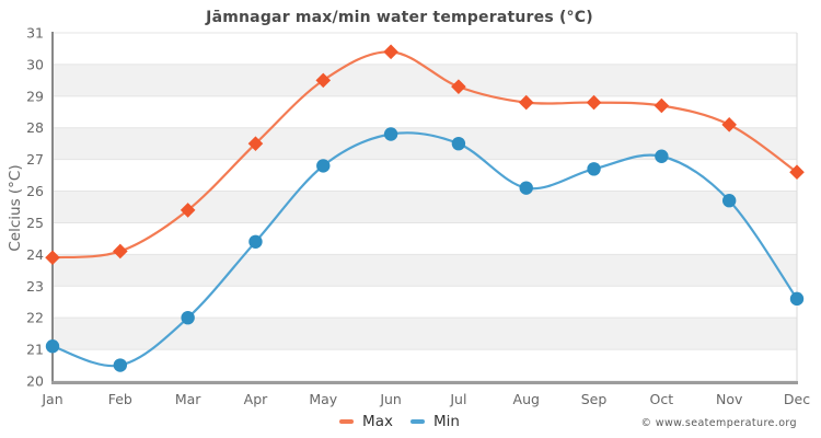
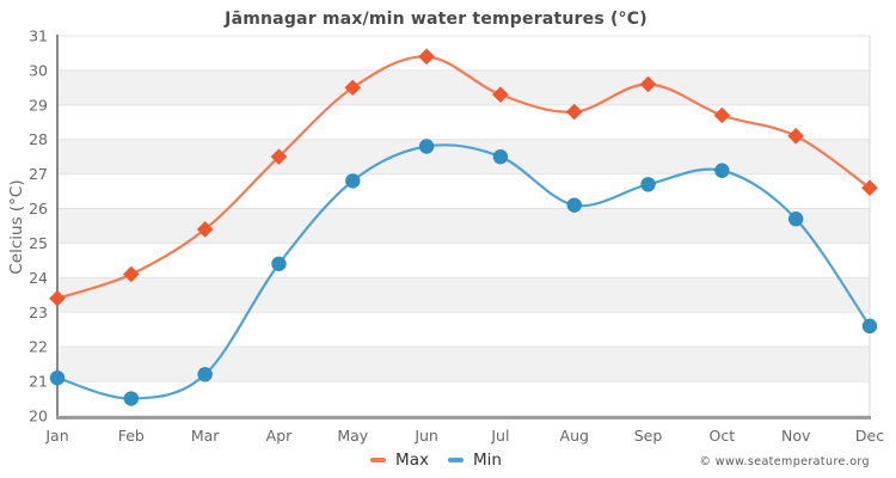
Max/Jan: 23.9 -> 23.4
Min/Mar: 22.0 -> 21.2
Max/Sep: 28.8 -> 29.6
